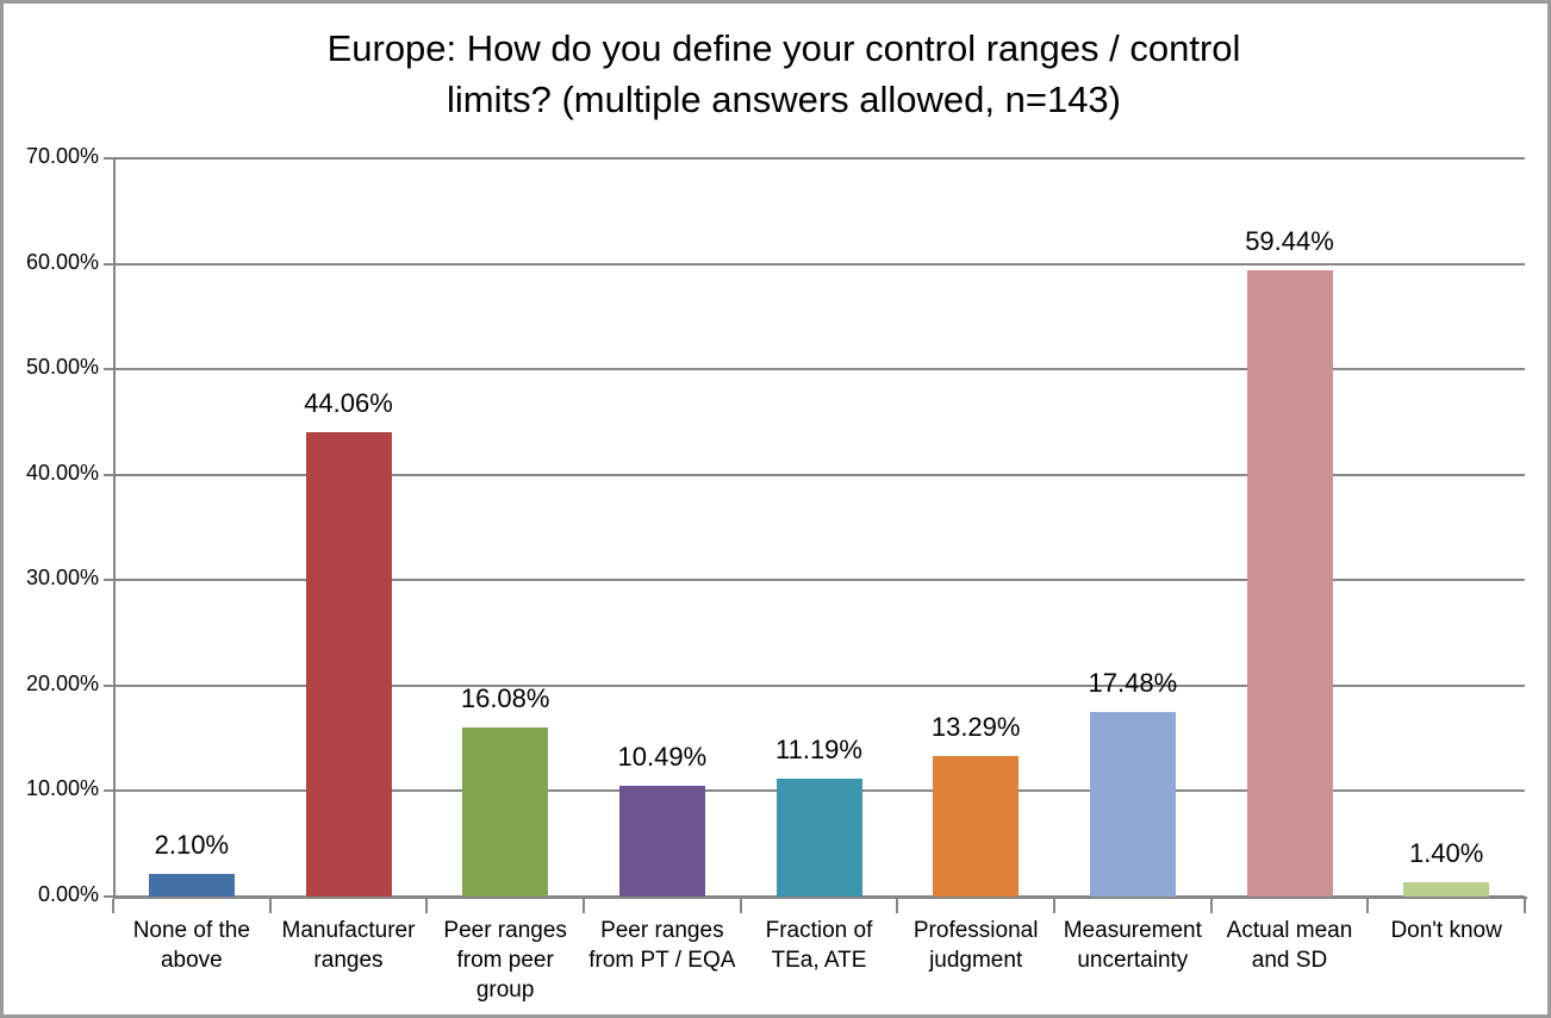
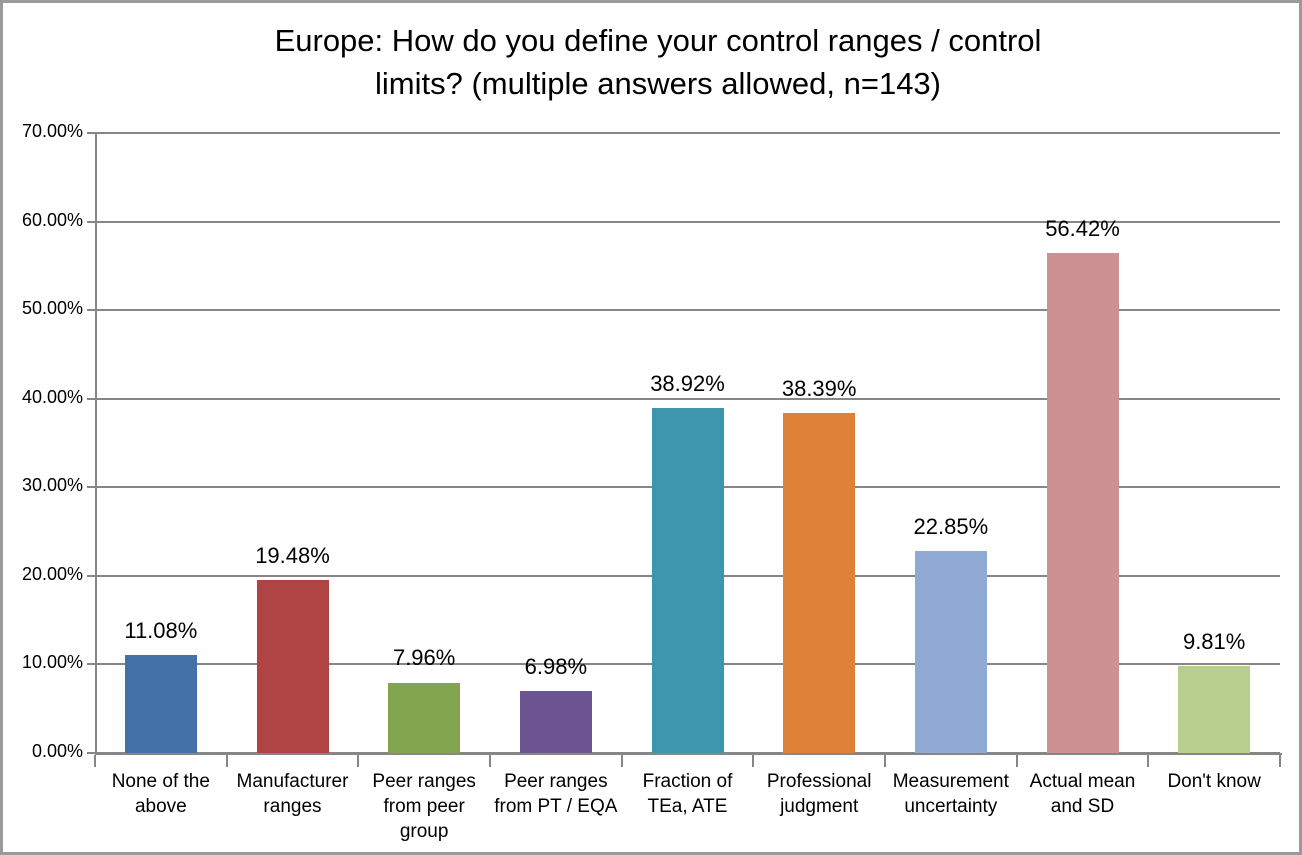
None of the above: 2.10% -> 11.08%
Manufacturer ranges: 44.06% -> 19.48%
Peer ranges from peer group: 16.08% -> 7.96%
Peer ranges from PT / EQA: 10.49% -> 6.98%
Fraction of TEa, ATE: 11.19% -> 38.92%
Professional judgment: 13.29% -> 38.39%
Measurement uncertainty: 17.48% -> 22.85%
Actual mean and SD: 59.44% -> 56.42%
Don't know: 1.40% -> 9.81%
